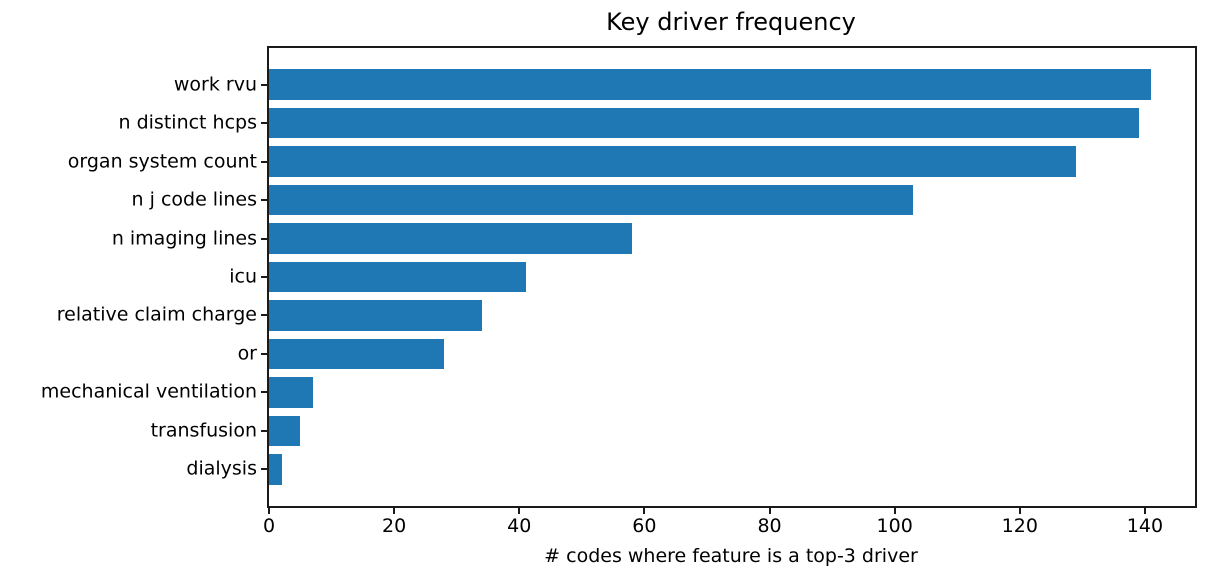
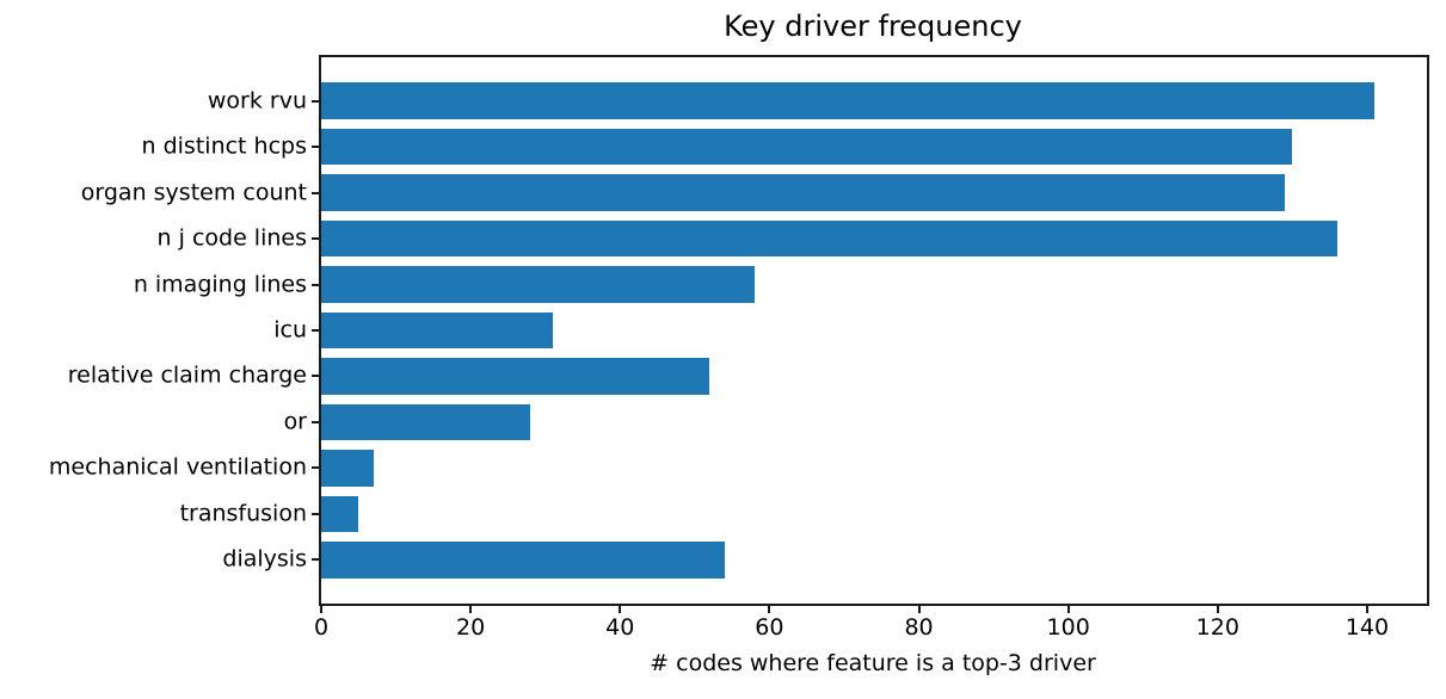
n distinct hcps: 139 -> 130
n j code lines: 103 -> 136
icu: 41 -> 31
relative claim charge: 34 -> 52
dialysis: 2 -> 54
